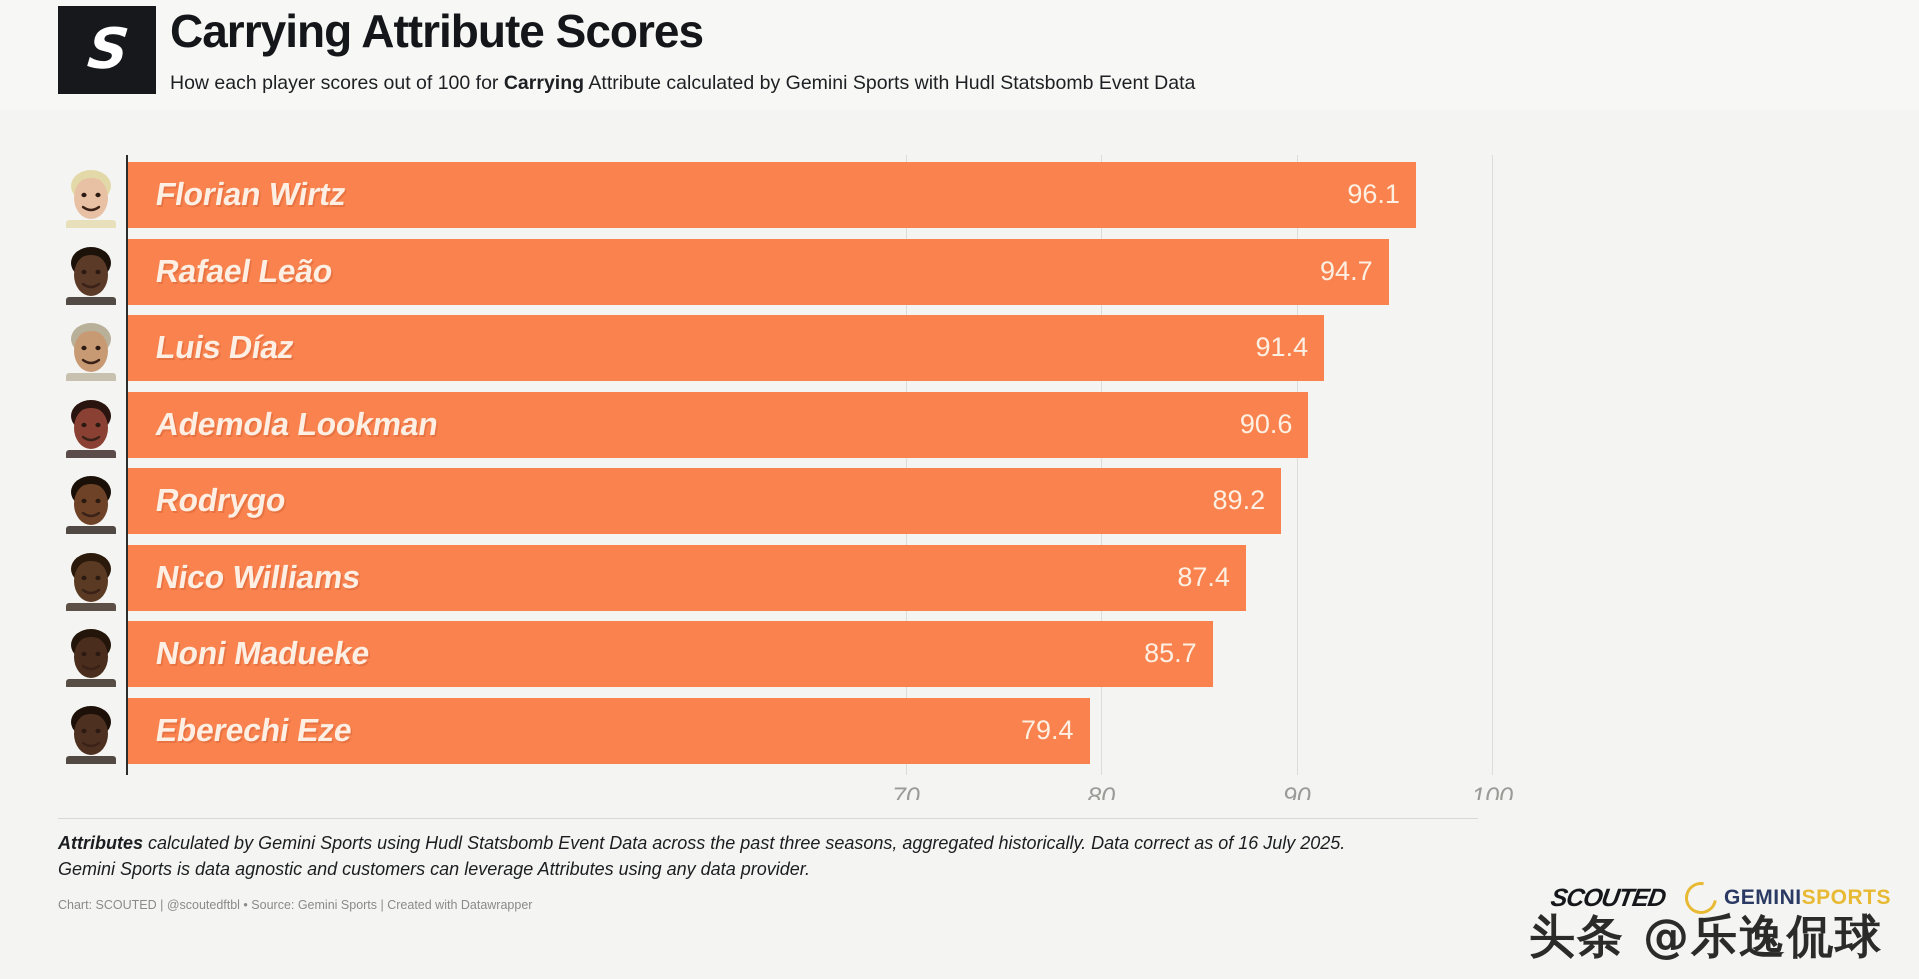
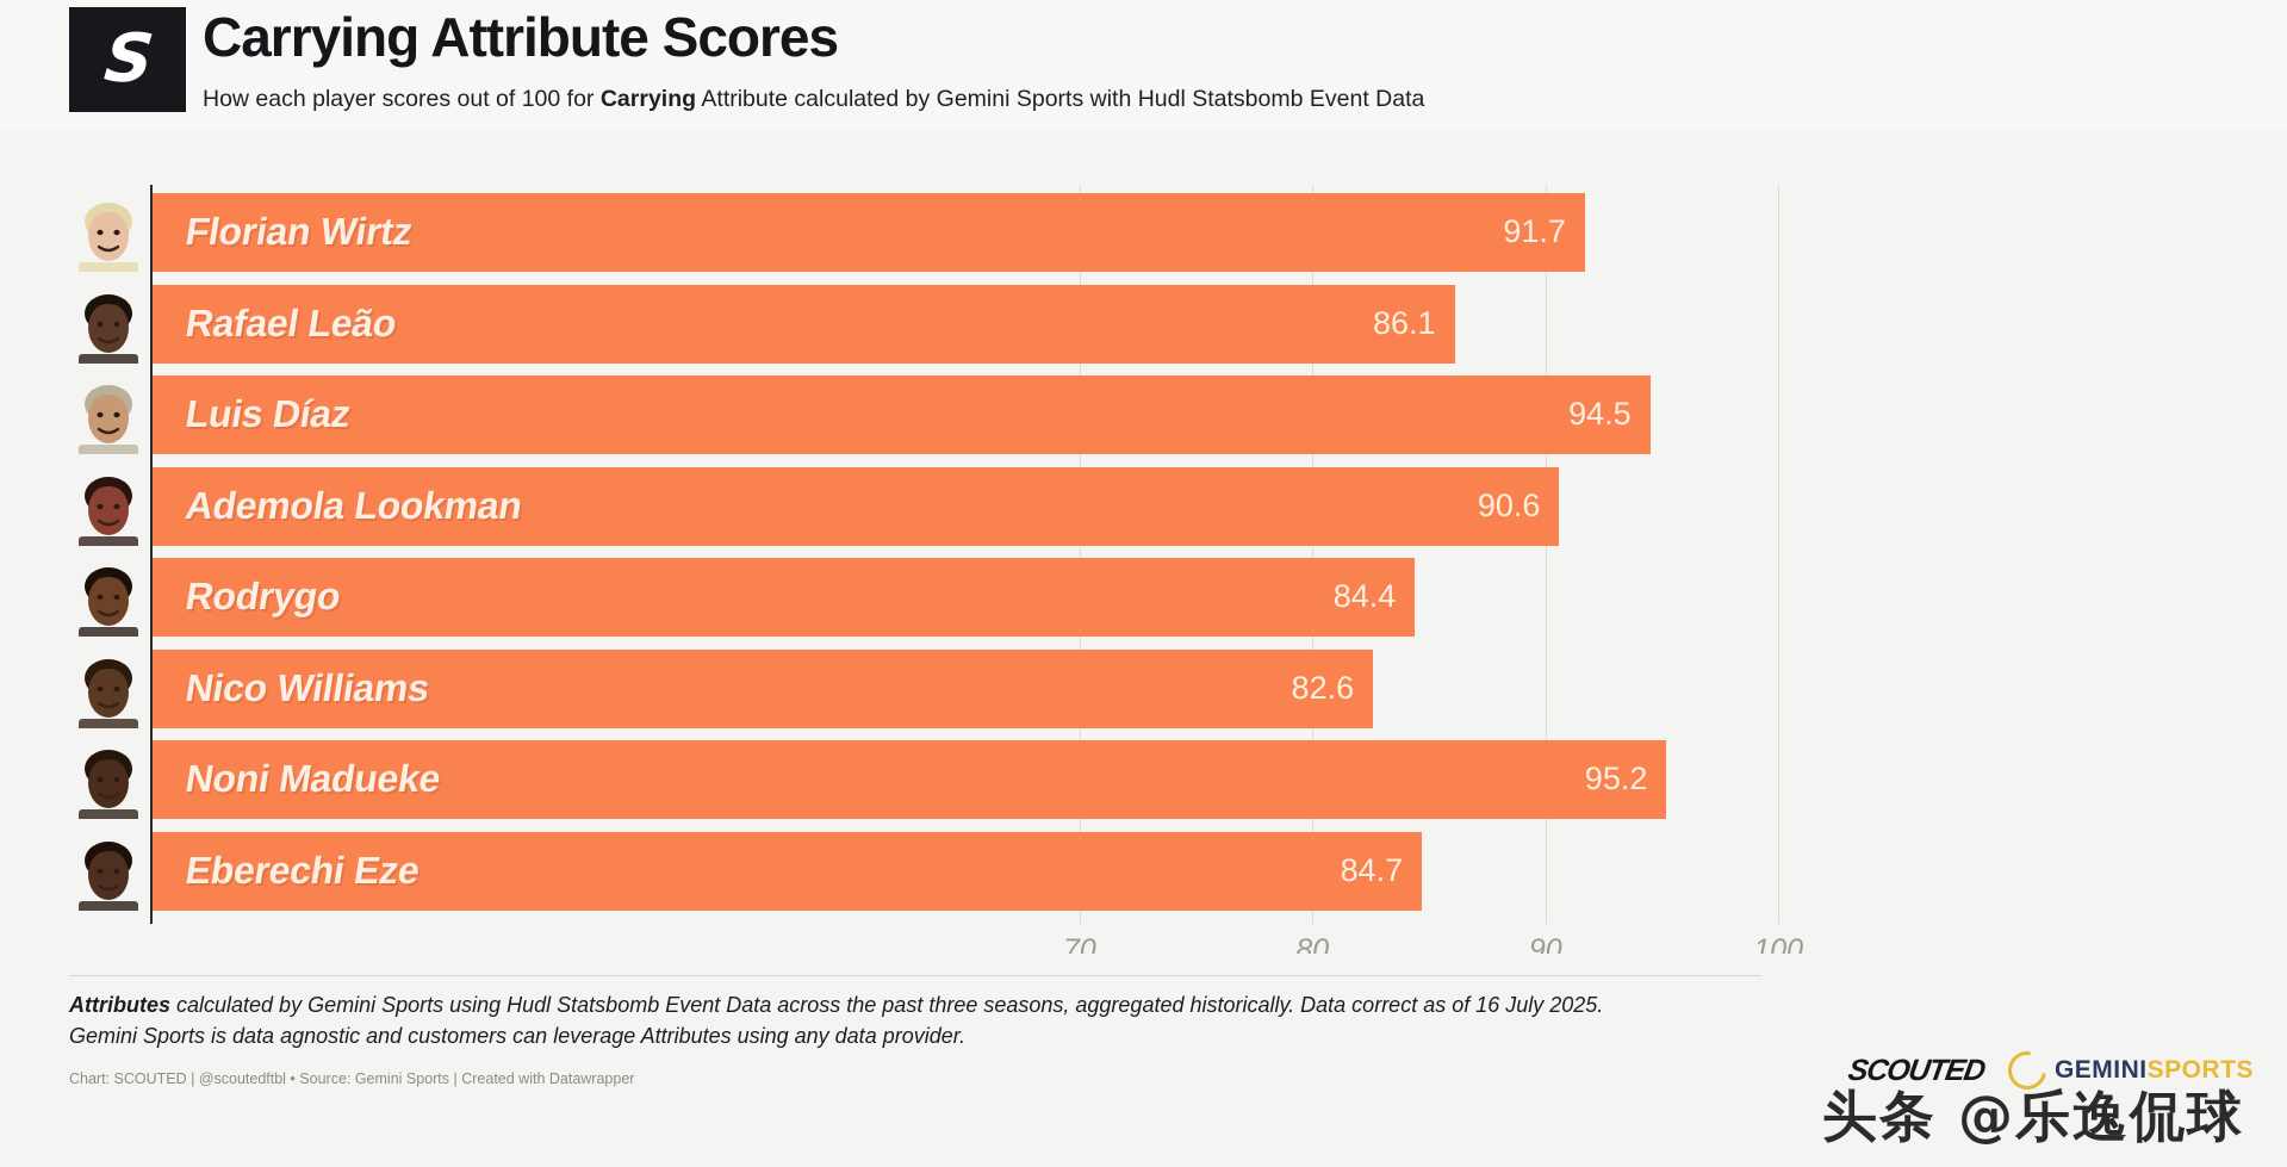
Florian Wirtz: 96.1 -> 91.7
Rafael Leão: 94.7 -> 86.1
Luis Díaz: 91.4 -> 94.5
Rodrygo: 89.2 -> 84.4
Nico Williams: 87.4 -> 82.6
Noni Madueke: 85.7 -> 95.2
Eberechi Eze: 79.4 -> 84.7
